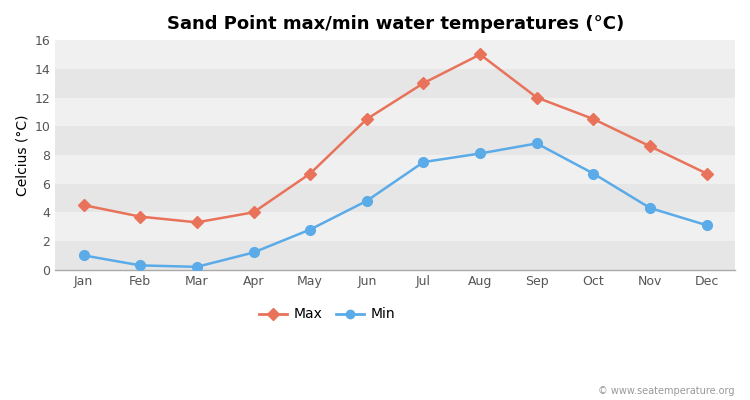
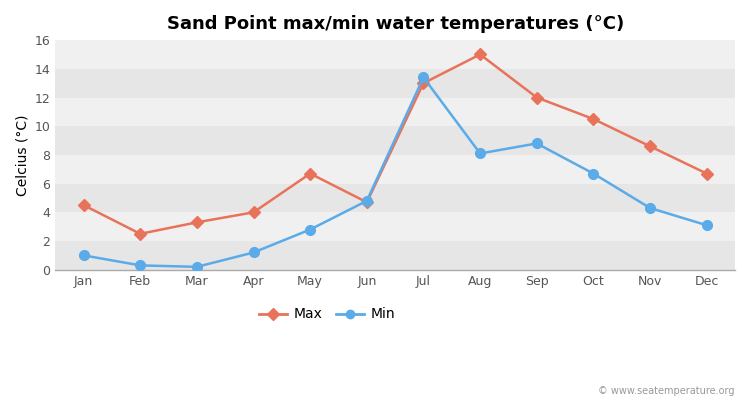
Max/Feb: 3.7 -> 2.5
Max/Jun: 10.5 -> 4.7
Min/Jul: 7.5 -> 13.4
